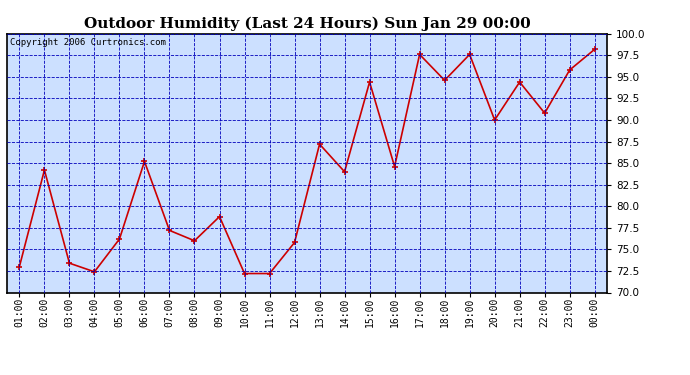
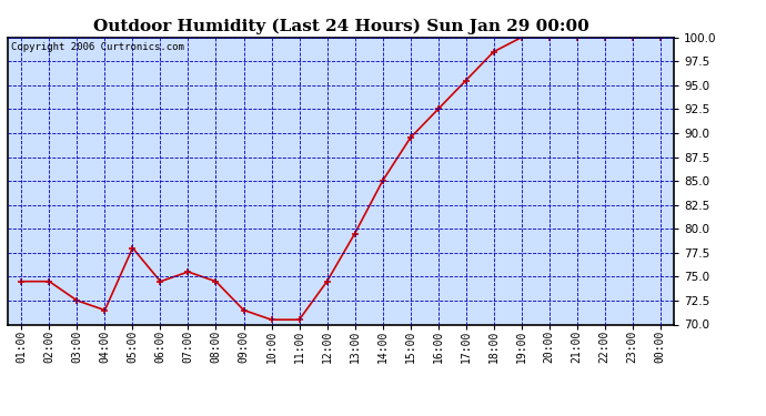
01:00: 73.0 -> 74.5
02:00: 84.2 -> 74.5
03:00: 73.4 -> 72.5
04:00: 72.4 -> 71.5
05:00: 76.2 -> 78.0
06:00: 85.2 -> 74.5
07:00: 77.2 -> 75.5
08:00: 76.0 -> 74.5
09:00: 78.8 -> 71.5
10:00: 72.2 -> 70.5
11:00: 72.2 -> 70.5
12:00: 75.8 -> 74.5
13:00: 87.2 -> 79.5
14:00: 84.0 -> 85.0
15:00: 94.4 -> 89.5
16:00: 84.6 -> 92.5
17:00: 97.6 -> 95.5
18:00: 94.6 -> 98.5
19:00: 97.6 -> 100.0
20:00: 90.0 -> 100.0
21:00: 94.4 -> 100.0
22:00: 90.8 -> 100.0
23:00: 95.8 -> 100.0
00:00: 98.2 -> 100.0
